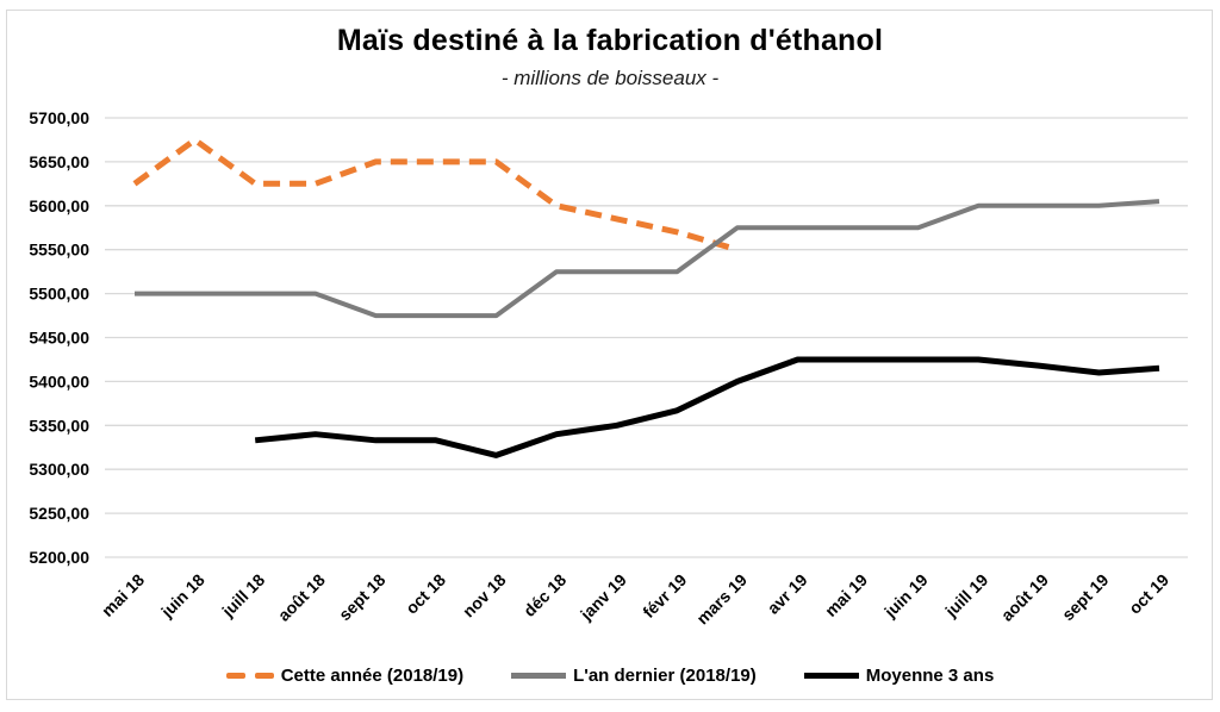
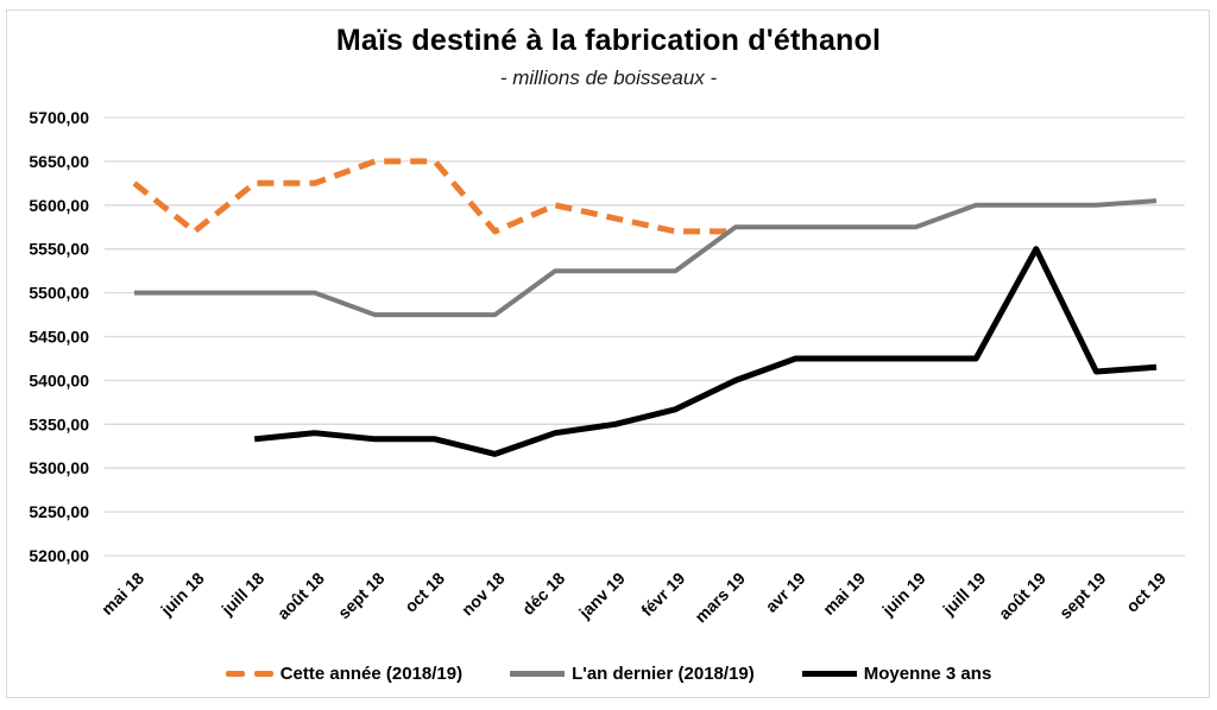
Cette année (2018/19)/juin 18: 5680 -> 5570
Cette année (2018/19)/nov 18: 5650 -> 5570
Cette année (2018/19)/mars 19: 5550 -> 5570
Moyenne 3 ans/août 19: 5420 -> 5550
